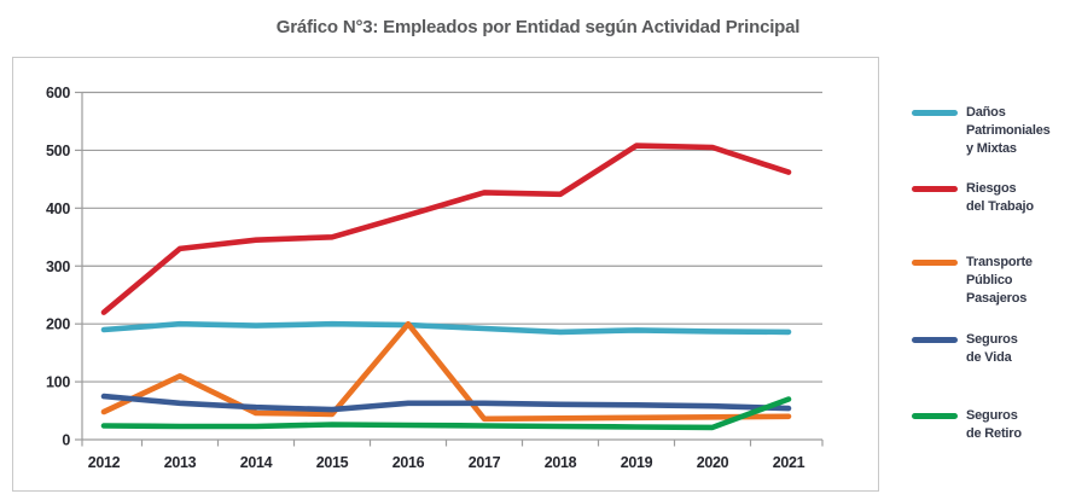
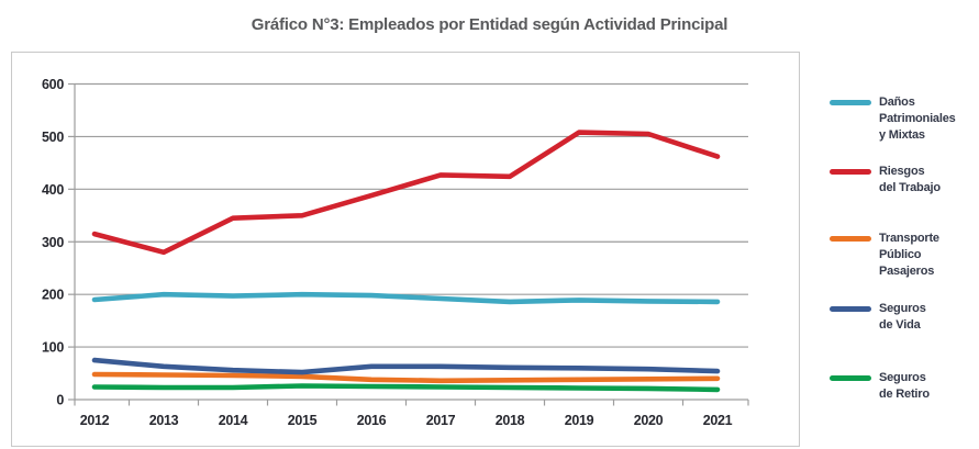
Riesgos del Trabajo/2012: 220 -> 320
Riesgos del Trabajo/2013: 330 -> 280
Transporte Público Pasajeros/2013: 110 -> 50
Transporte Público Pasajeros/2016: 200 -> 40
Seguros de Retiro/2021: 70 -> 20
